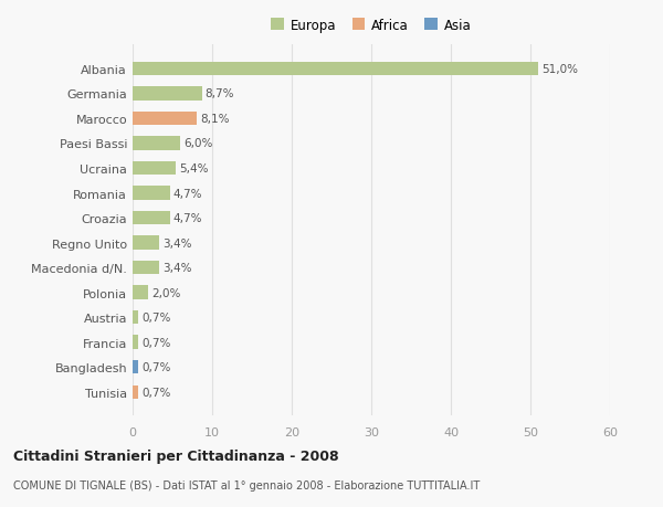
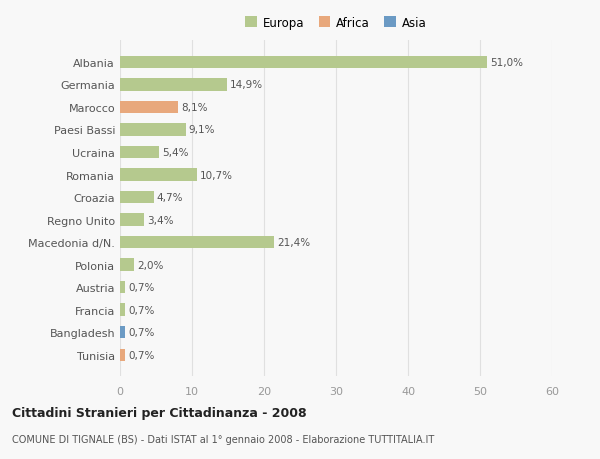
Germania: 8,7% -> 14,9%
Paesi Bassi: 6,0% -> 9,1%
Romania: 4,7% -> 10,7%
Macedonia d/N.: 3,4% -> 21,4%
